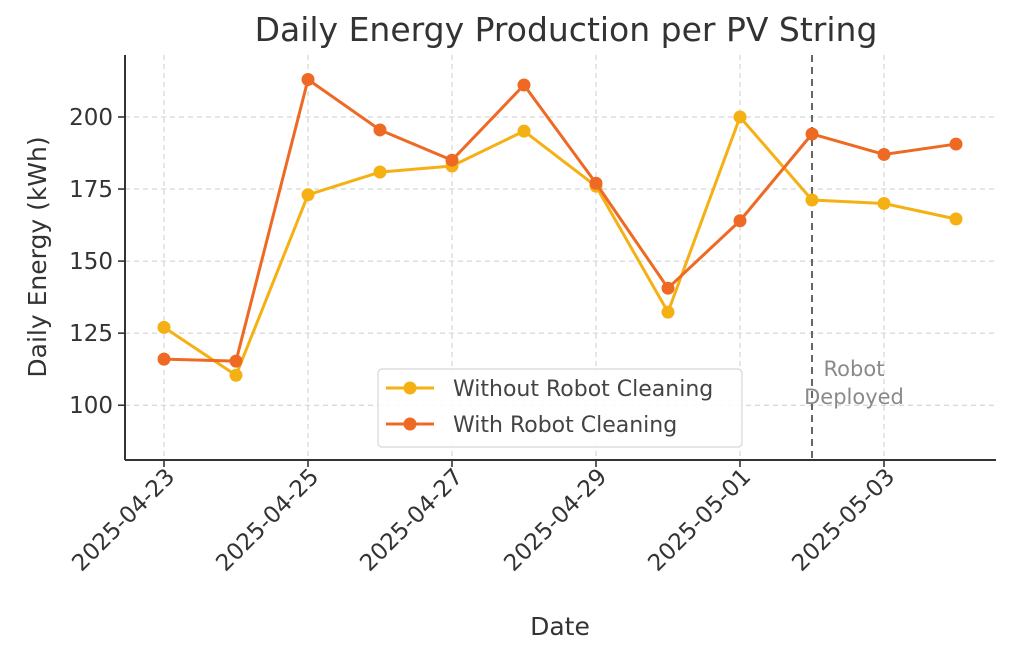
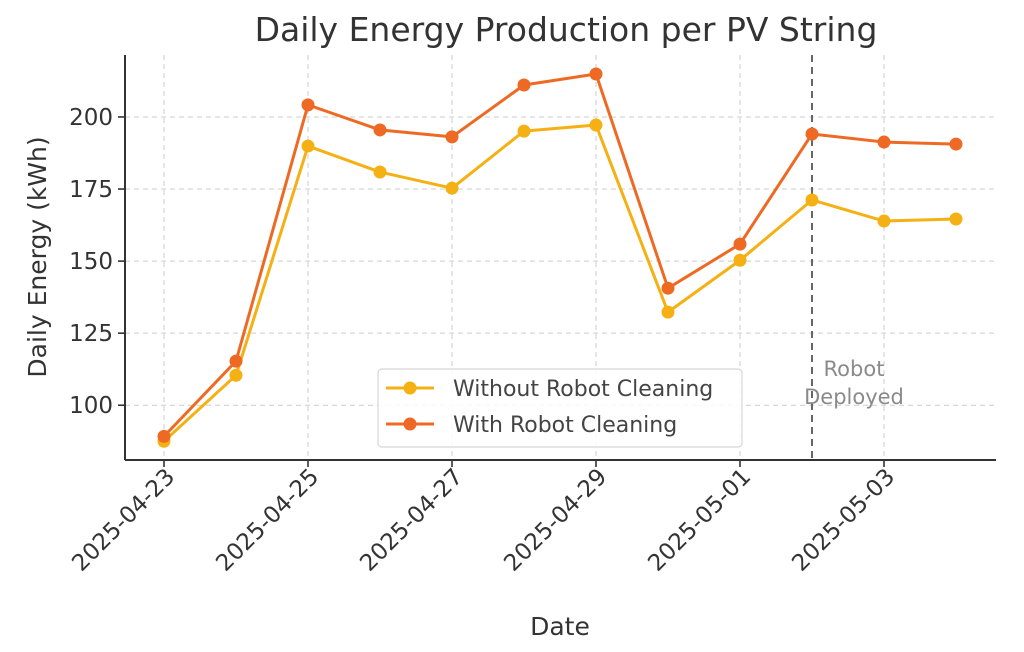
Without Robot Cleaning/2025-04-23: 127 -> 88
With Robot Cleaning/2025-04-23: 116 -> 89
Without Robot Cleaning/2025-04-25: 173 -> 190
With Robot Cleaning/2025-04-25: 213 -> 204
Without Robot Cleaning/2025-04-27: 183 -> 175
With Robot Cleaning/2025-04-27: 185 -> 193
Without Robot Cleaning/2025-04-29: 176 -> 197
With Robot Cleaning/2025-04-29: 177 -> 215
Without Robot Cleaning/2025-05-01: 200 -> 150
With Robot Cleaning/2025-05-01: 164 -> 156
Without Robot Cleaning/2025-05-03: 170 -> 164
With Robot Cleaning/2025-05-03: 187 -> 191
